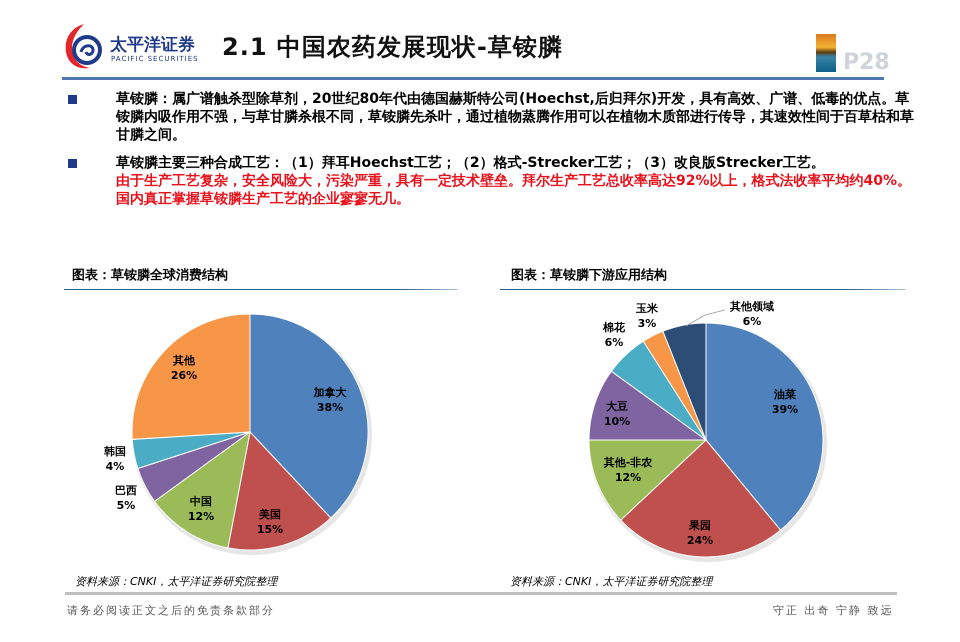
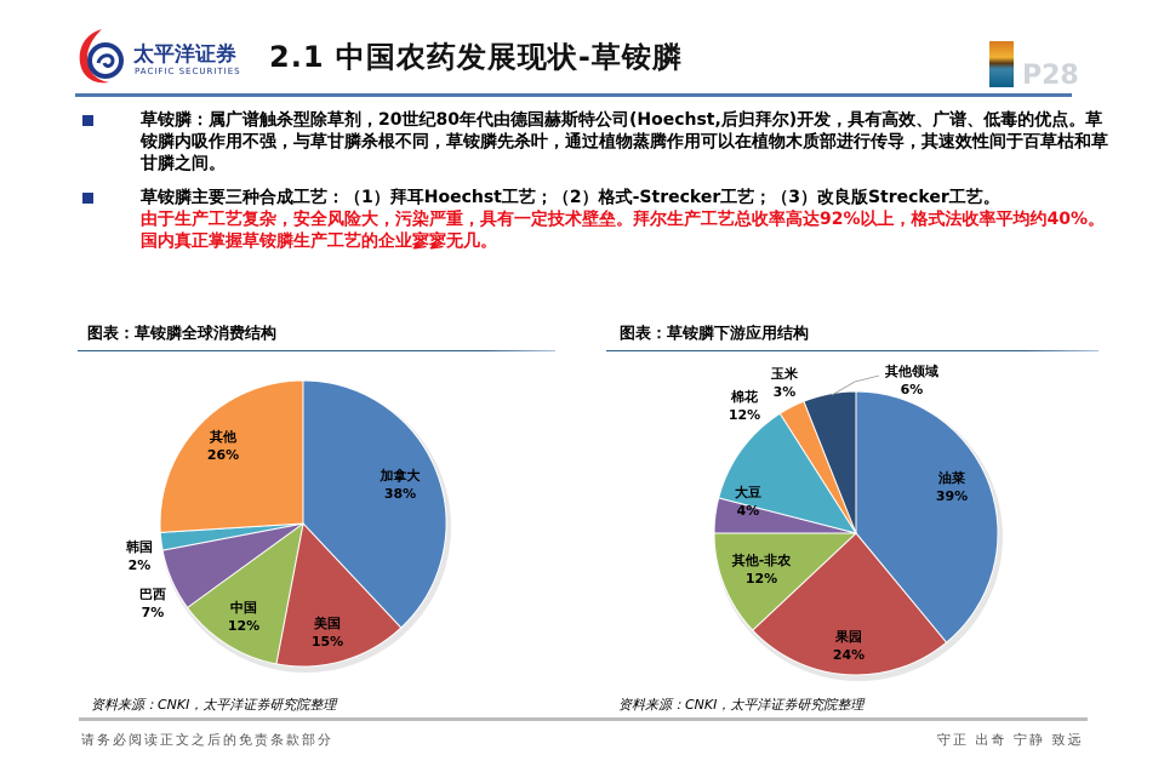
图表：草铵膦全球消费结构/巴西: 5% -> 7%
图表：草铵膦全球消费结构/韩国: 4% -> 2%
图表：草铵膦下游应用结构/大豆: 10% -> 4%
图表：草铵膦下游应用结构/棉花: 6% -> 12%
